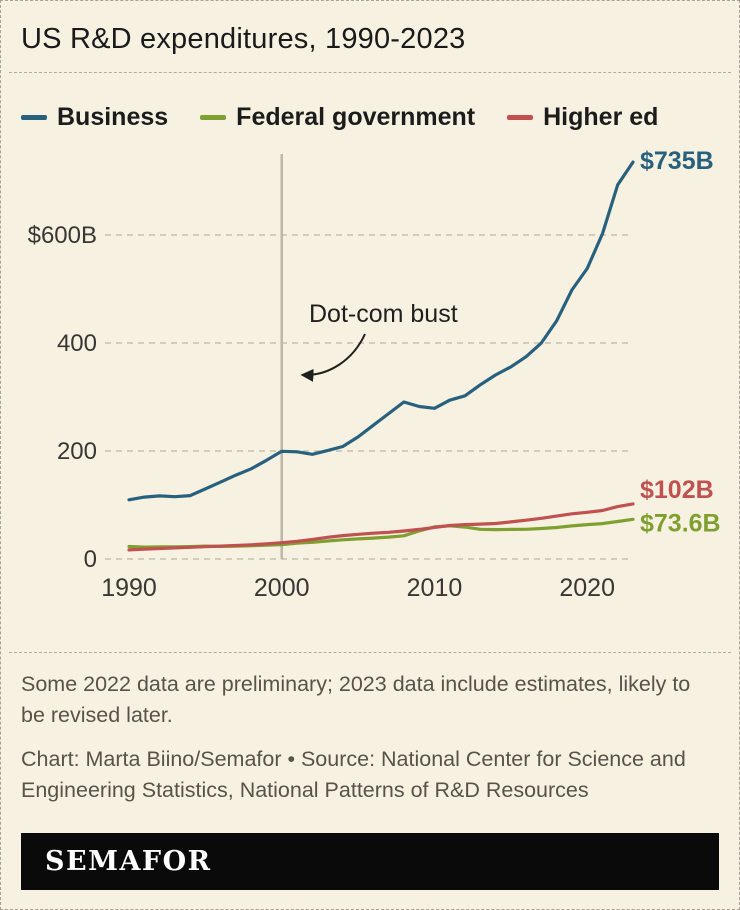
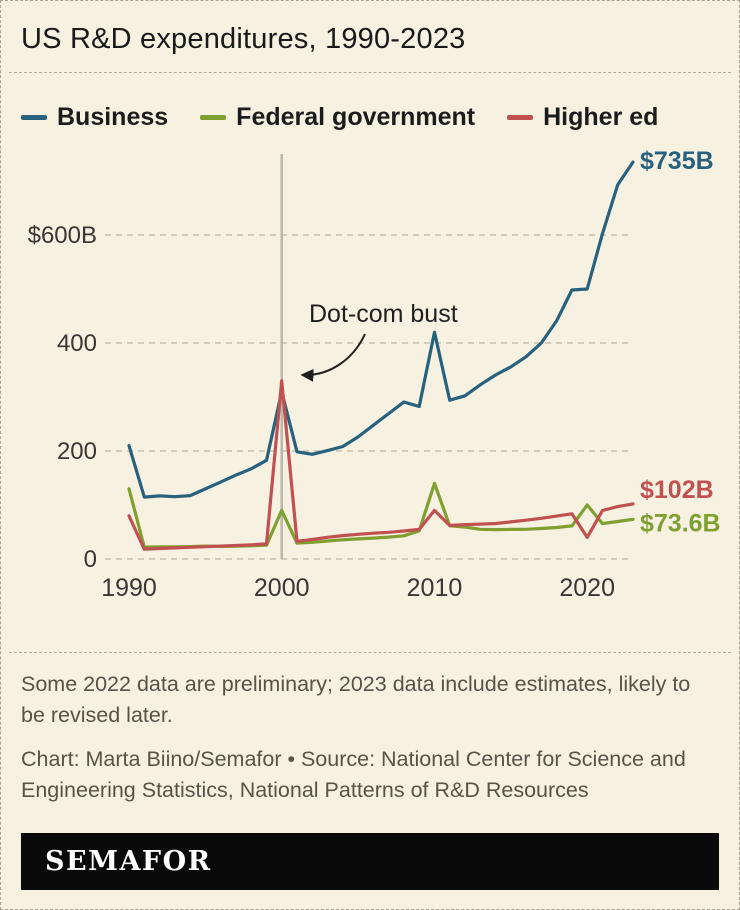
Business/1990: $110B -> $210B
Federal government/1990: $20B -> $130B
Higher ed/1990: $20B -> $80B
Business/2000: $200B -> $310B
Federal government/2000: $30B -> $90B
Higher ed/2000: $30B -> $330B
Business/2010: $280B -> $420B
Federal government/2010: $60B -> $140B
Higher ed/2010: $60B -> $90B
Business/2020: $540B -> $500B
Federal government/2020: $60B -> $100B
Higher ed/2020: $90B -> $40B
